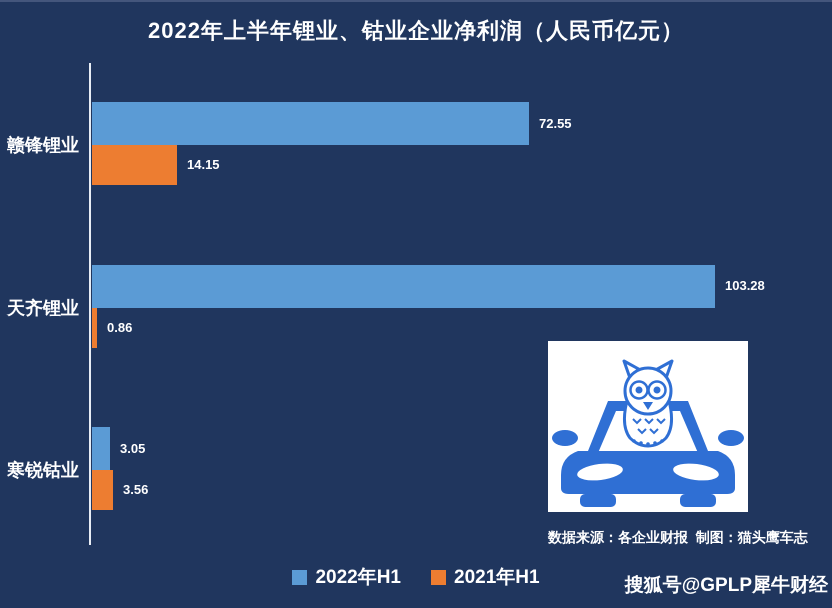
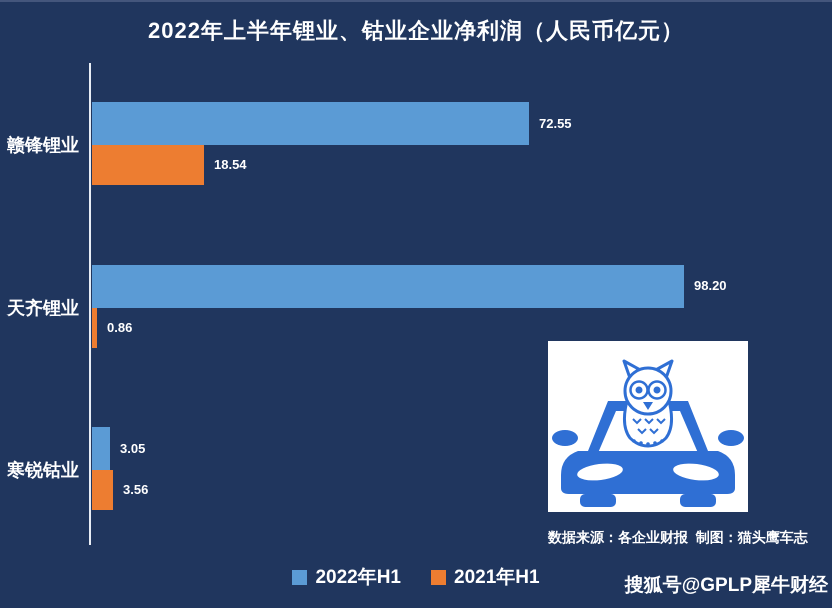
2021年H1/赣锋锂业: 14.15 -> 18.54
2022年H1/天齐锂业: 103.28 -> 98.20
